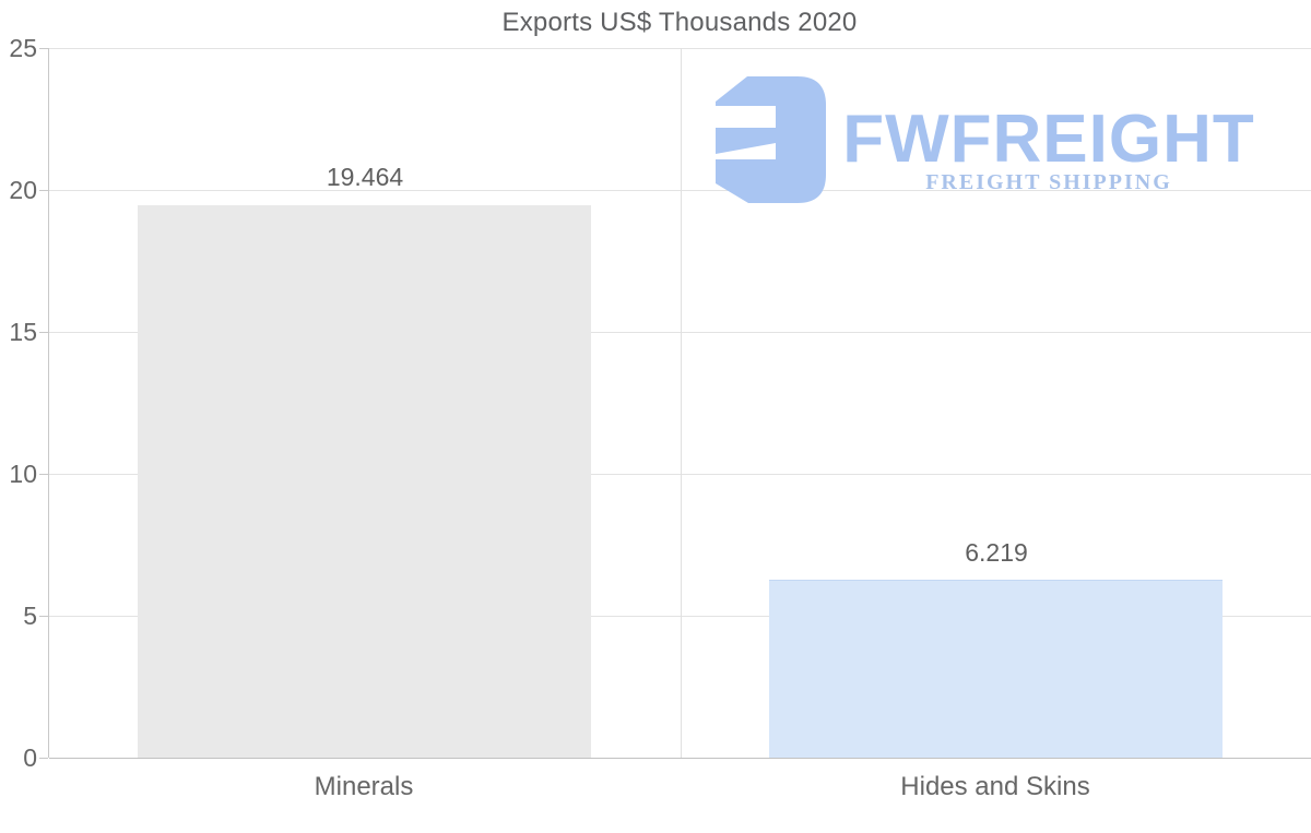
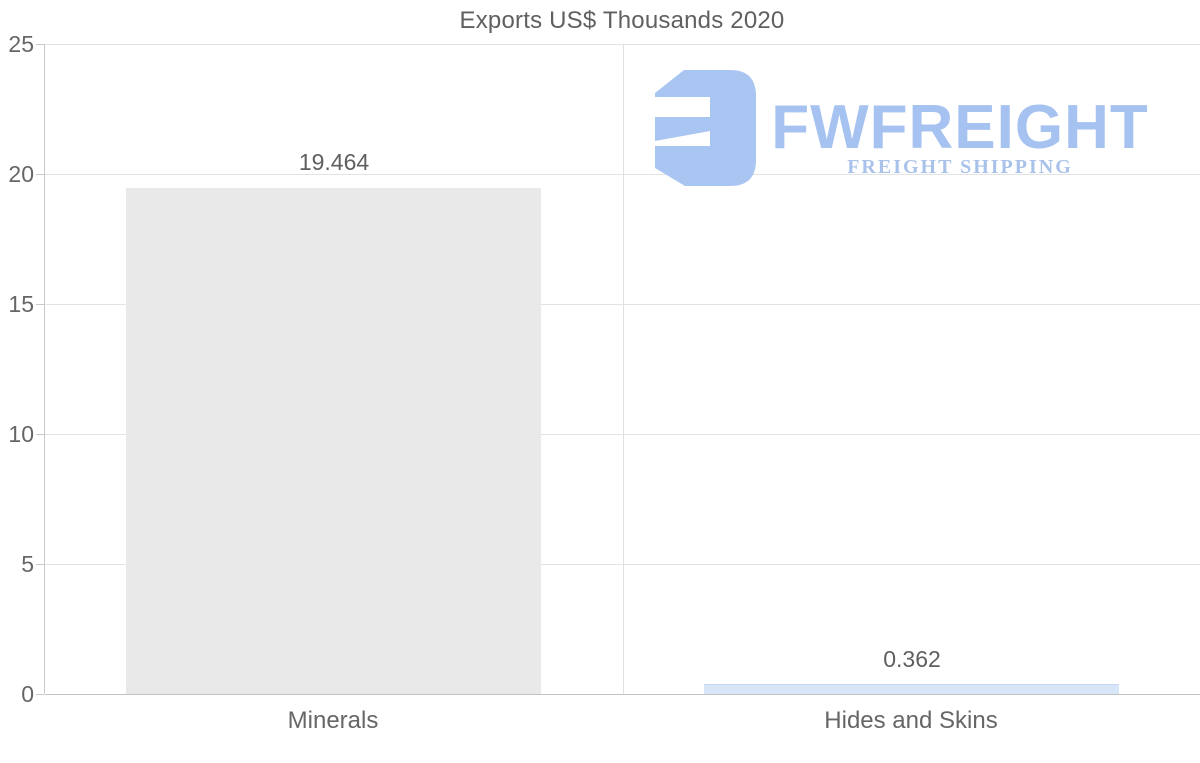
Hides and Skins: 6.219 -> 0.362
